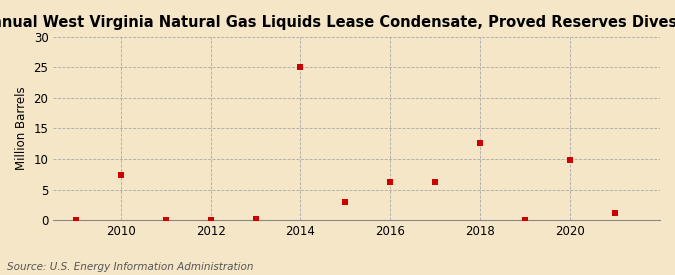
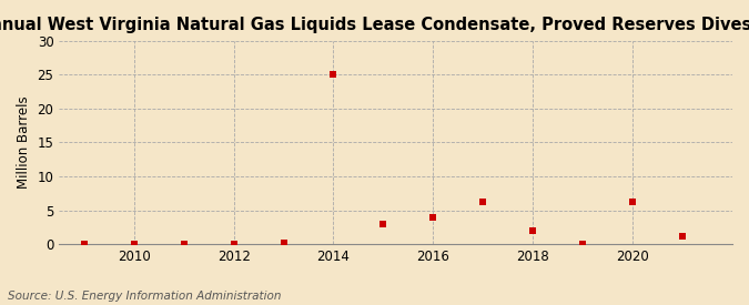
2010: 7.4 -> 0.1
2016: 6.2 -> 4.0
2018: 12.6 -> 2.0
2020: 9.8 -> 6.2
